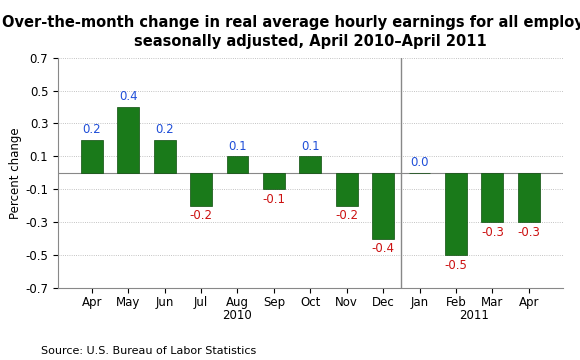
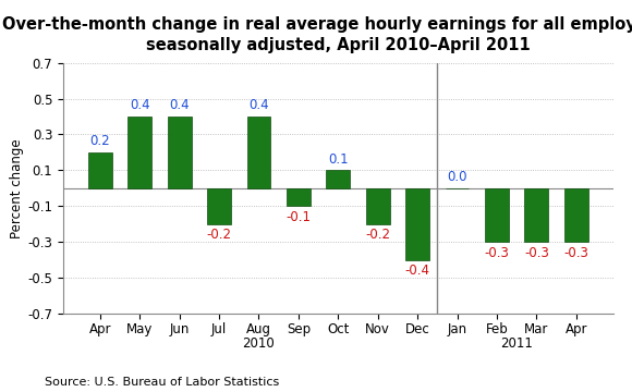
Jun: 0.2 -> 0.4
Aug: 0.1 -> 0.4
Feb: -0.5 -> -0.3
